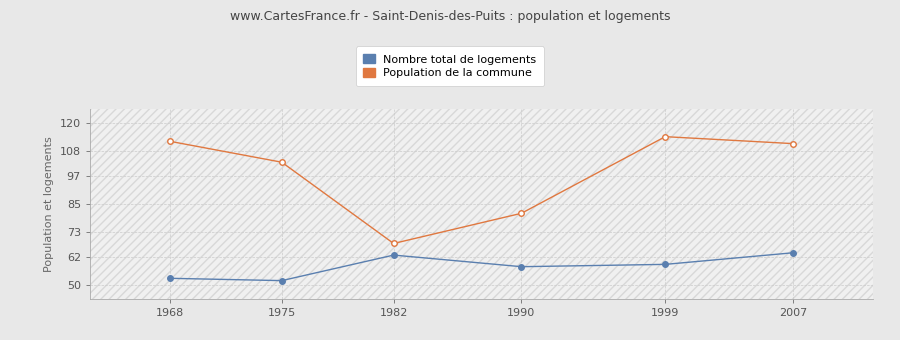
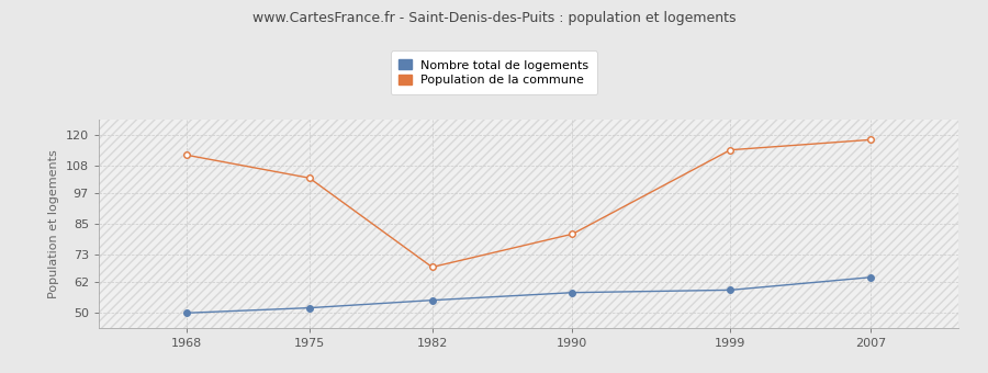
Nombre total de logements/1968: 53 -> 50
Nombre total de logements/1982: 63 -> 55
Population de la commune/2007: 111 -> 118
